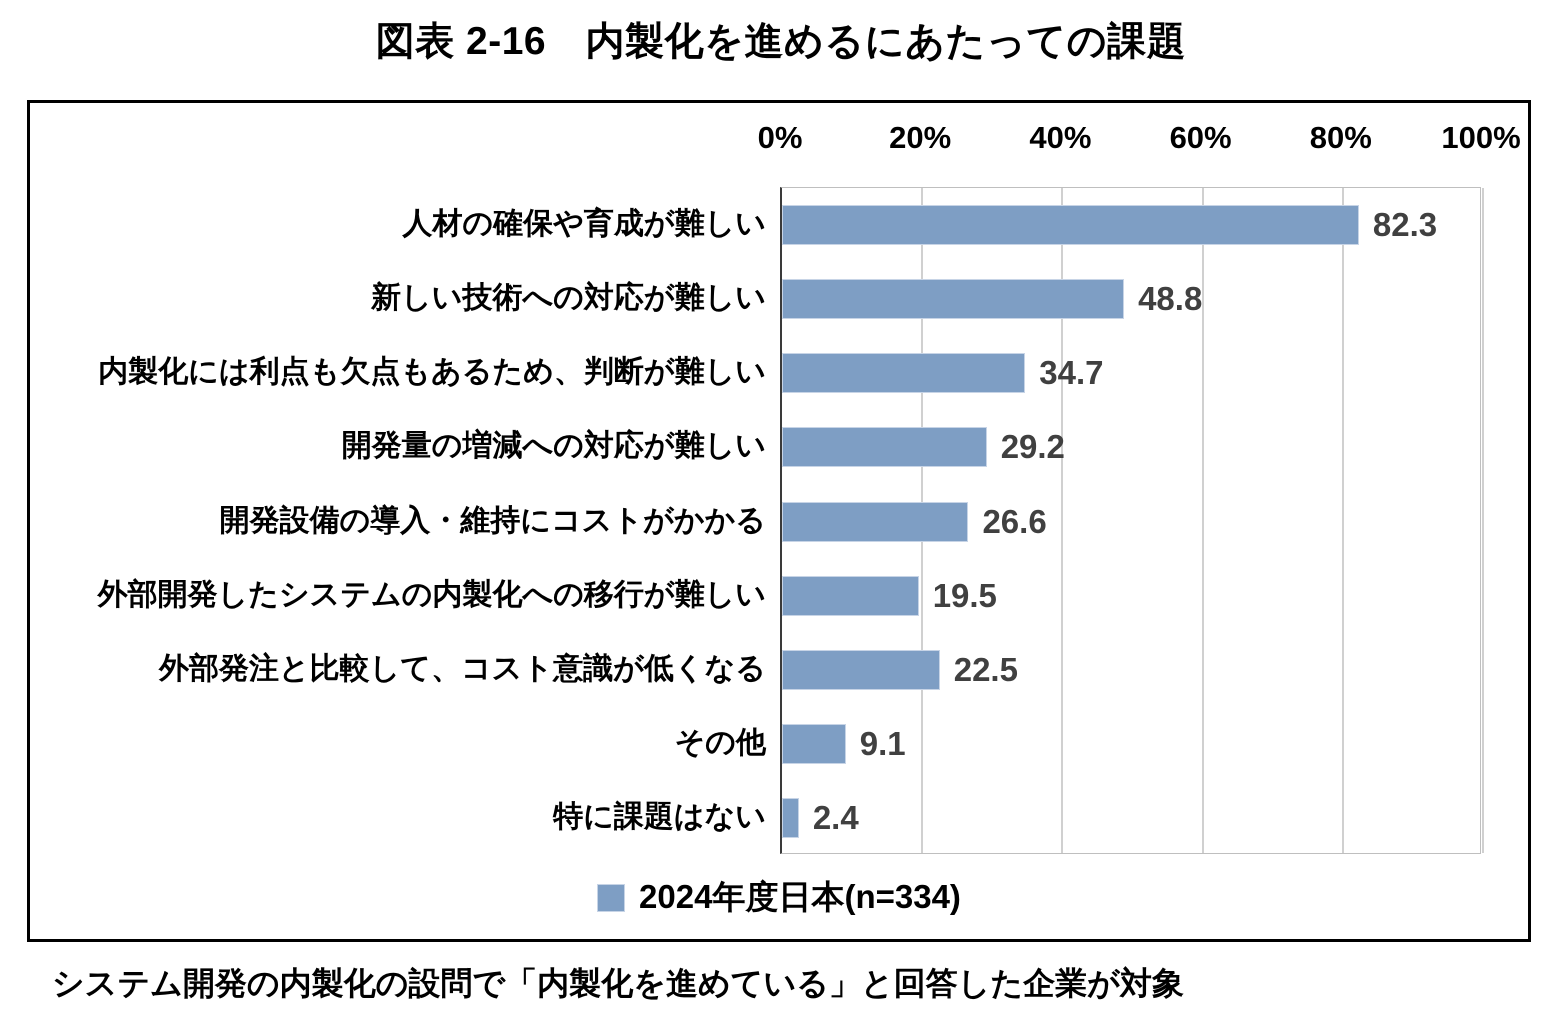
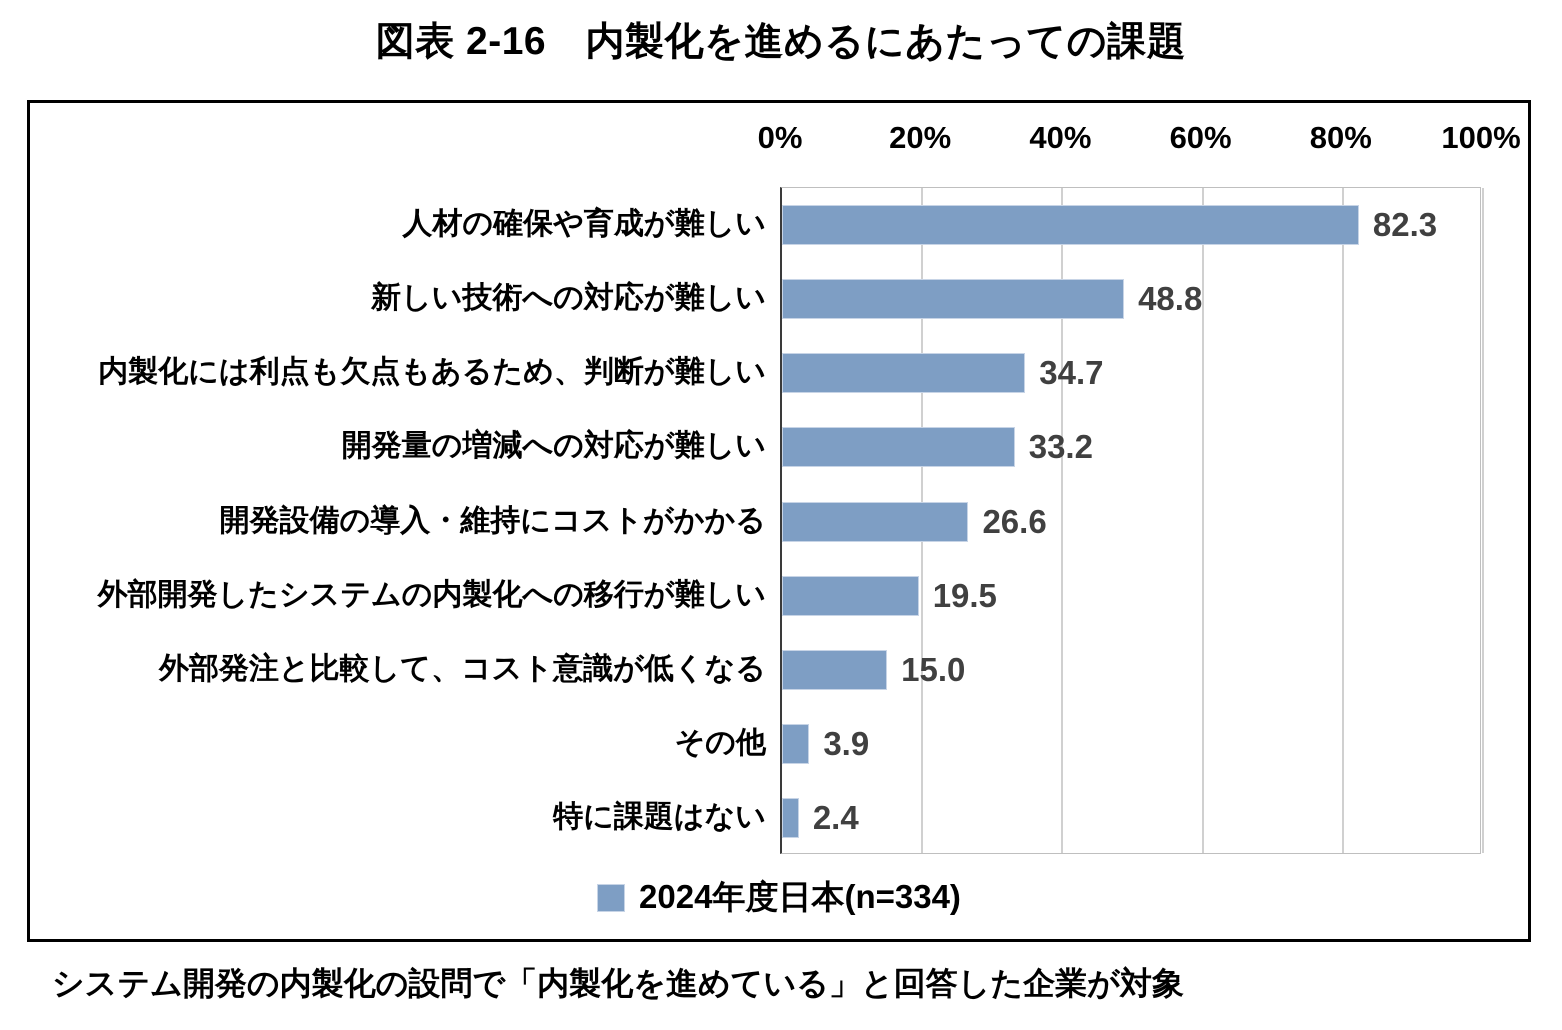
開発量の増減への対応が難しい: 29.2 -> 33.2
外部発注と比較して、コスト意識が低くなる: 22.5 -> 15.0
その他: 9.1 -> 3.9
